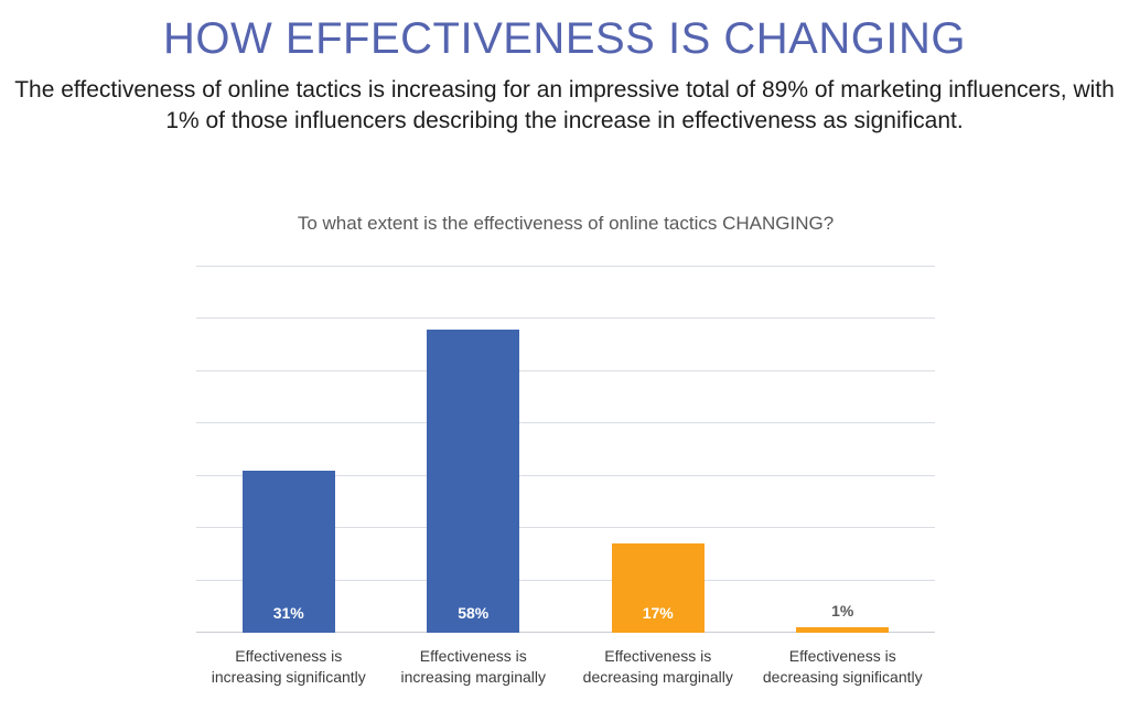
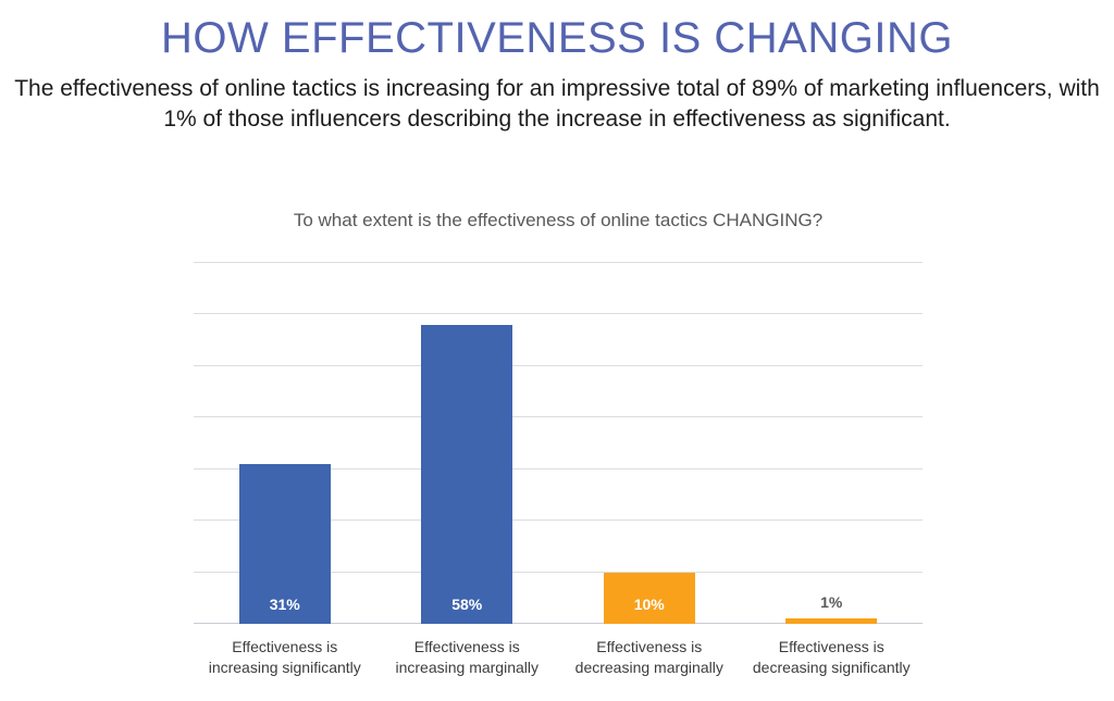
Effectiveness is decreasing marginally: 17% -> 10%
